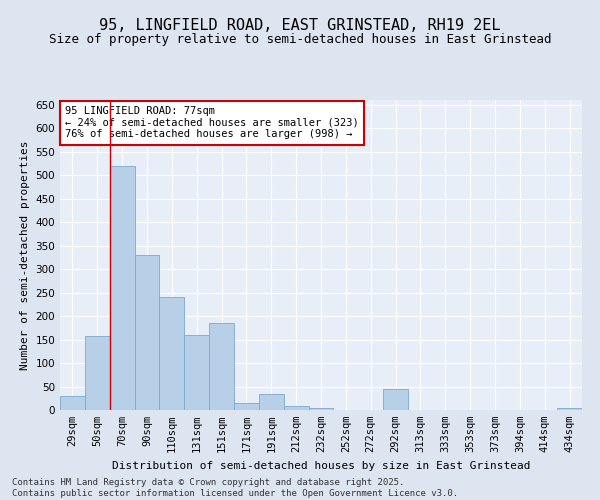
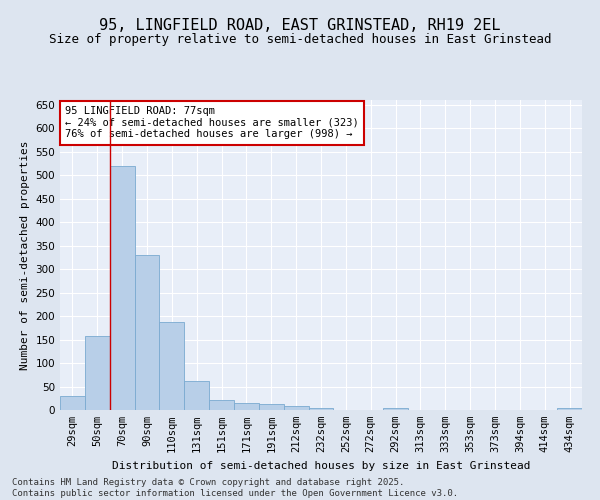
110sqm: 240 -> 188
131sqm: 160 -> 62
151sqm: 185 -> 21
191sqm: 35 -> 12
292sqm: 45 -> 5
